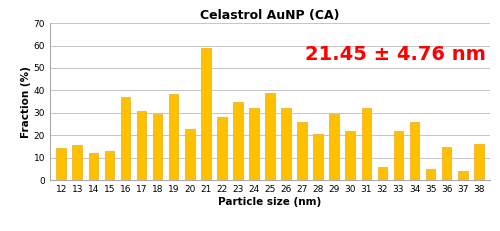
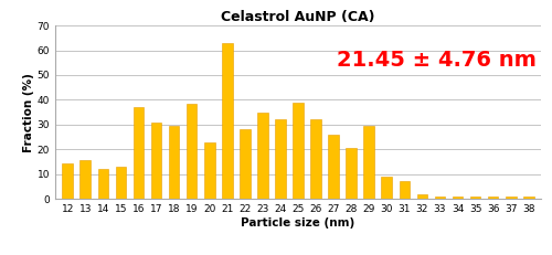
21: 59.0 -> 63.0
30: 22.0 -> 9.0
31: 32.0 -> 7.0
32: 6.0 -> 2.0
33: 22.0 -> 1.0
34: 26.0 -> 1.0
35: 5.0 -> 1.0
36: 15.0 -> 1.0
37: 4.0 -> 1.0
38: 16.0 -> 1.0
